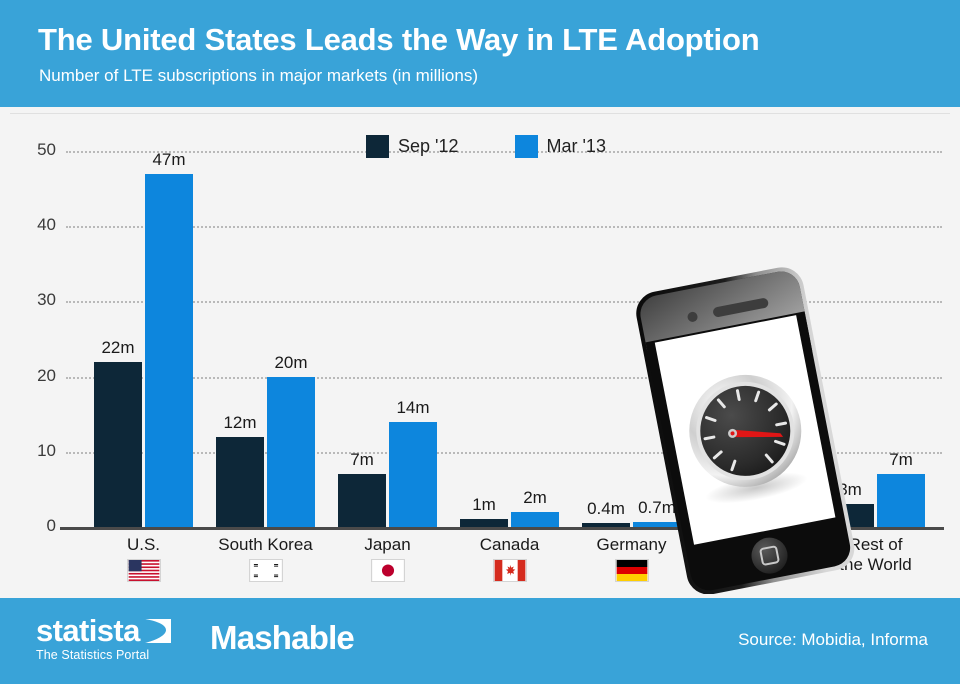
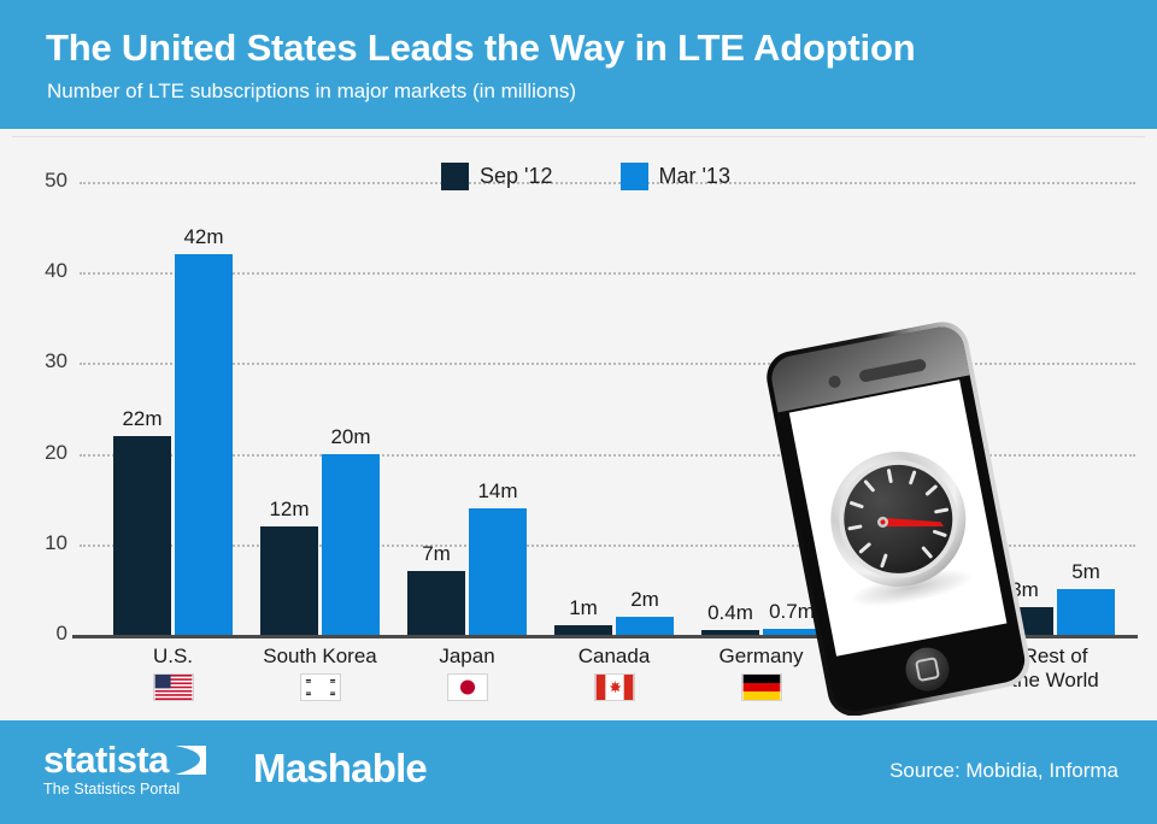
Mar '13/U.S.: 47m -> 42m
Mar '13/Rest of the World: 7m -> 5m
